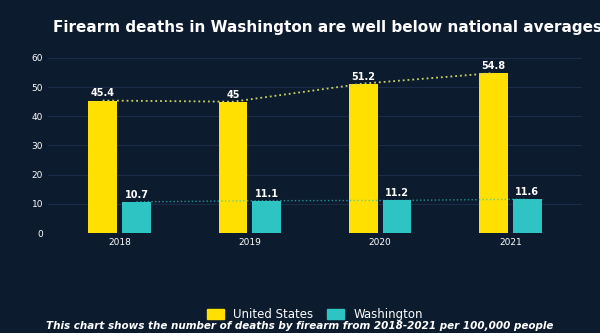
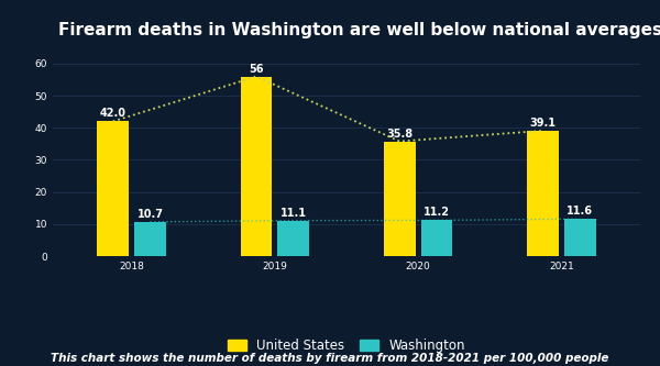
United States/2018: 45.4 -> 42.0
United States/2019: 45 -> 56
United States/2020: 51.2 -> 35.8
United States/2021: 54.8 -> 39.1
